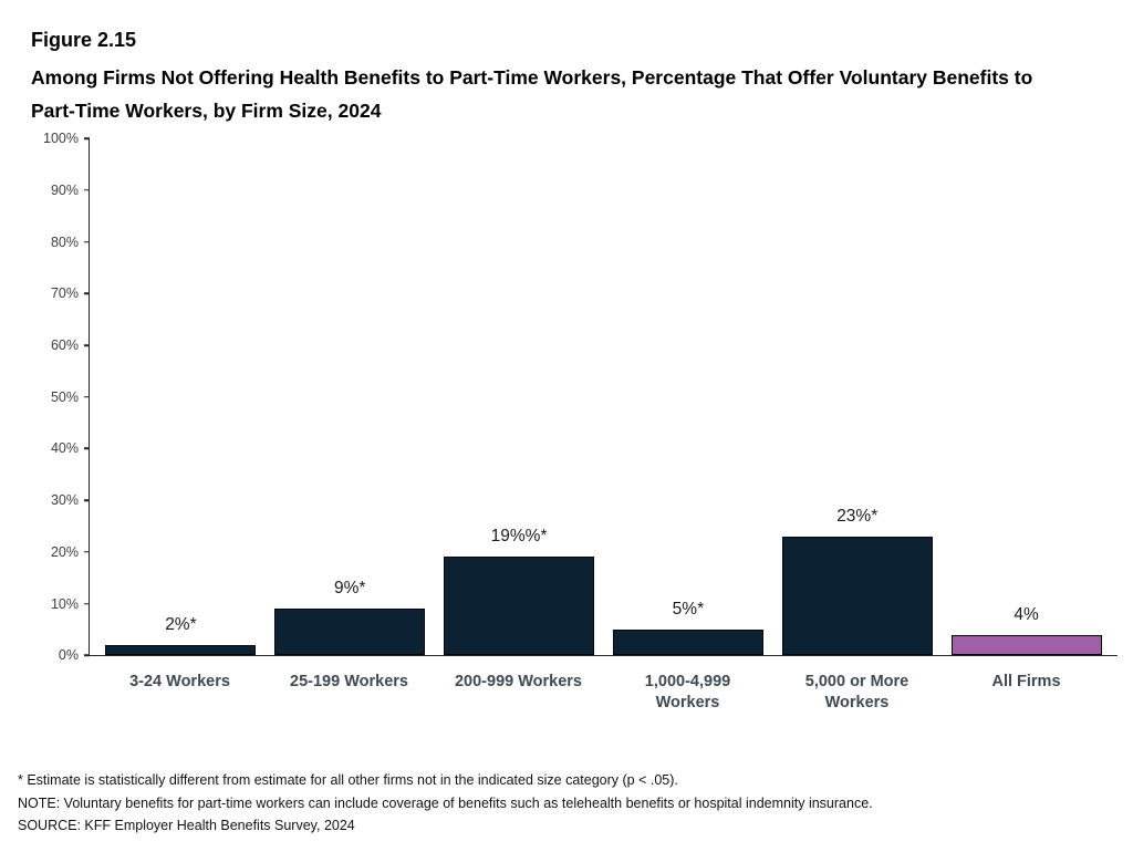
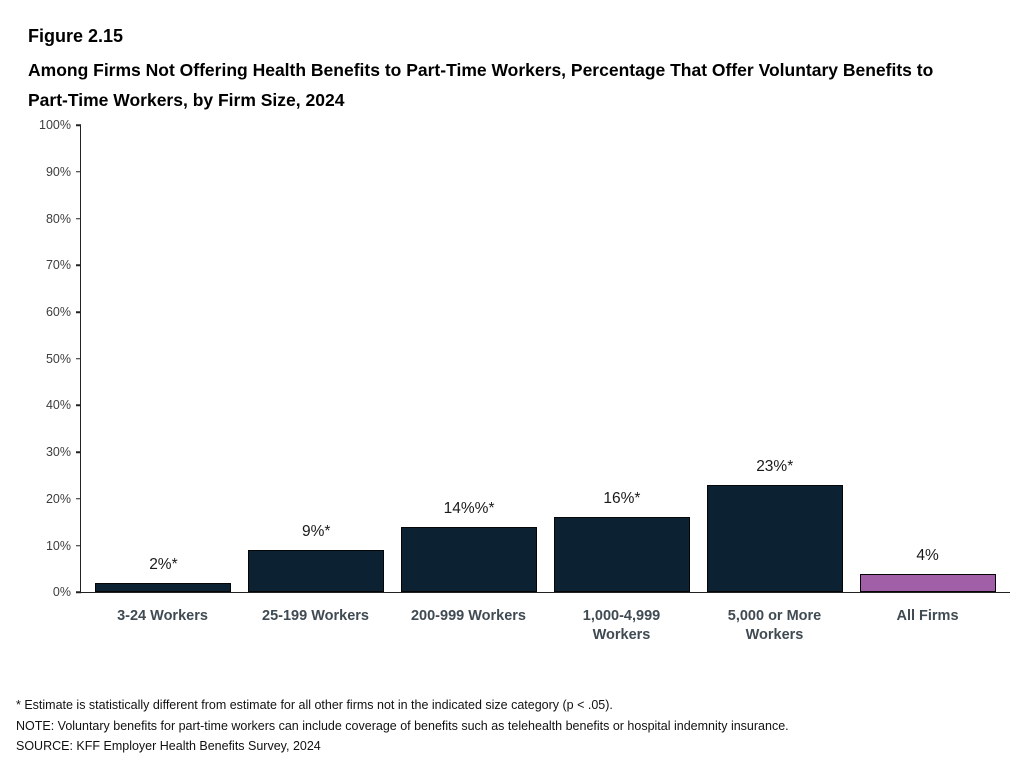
200-999 Workers: 19 -> 14
1,000-4,999 Workers: 5 -> 16
